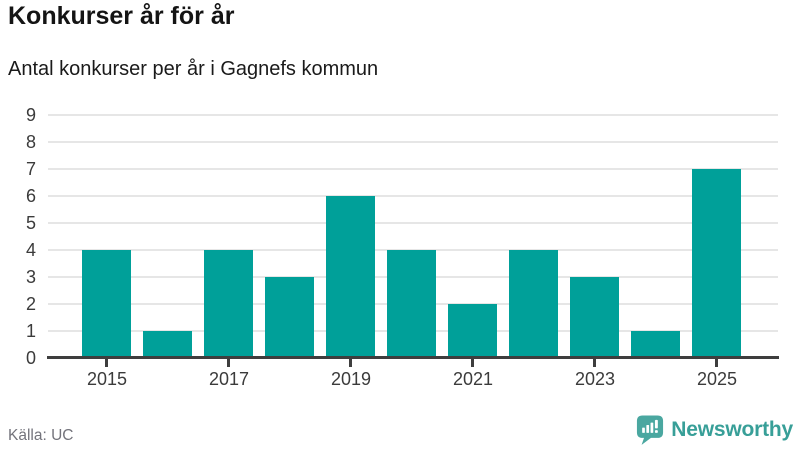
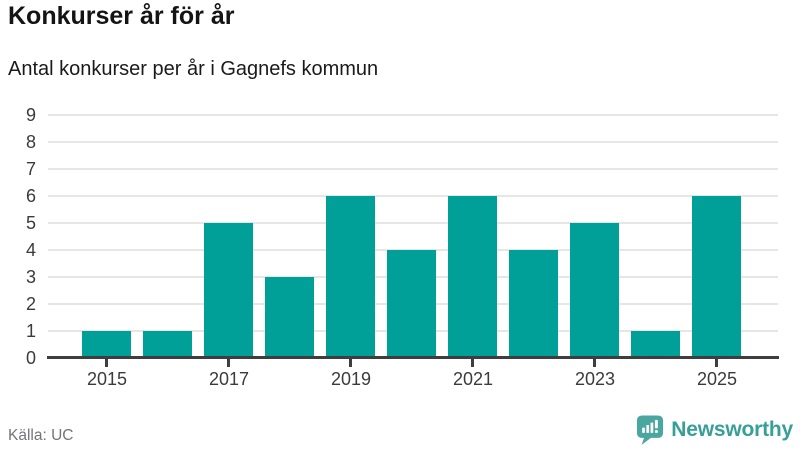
2015: 4 -> 1
2017: 4 -> 5
2021: 2 -> 6
2023: 3 -> 5
2025: 7 -> 6
